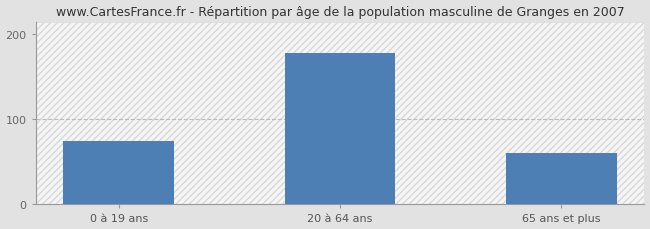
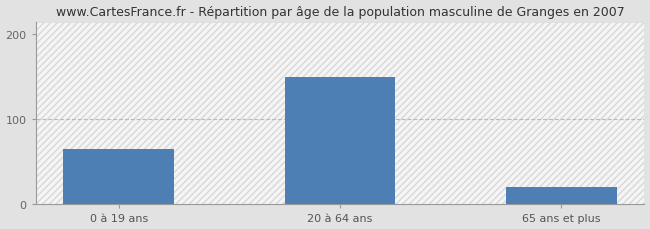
0 à 19 ans: 74 -> 65
20 à 64 ans: 178 -> 150
65 ans et plus: 60 -> 20
